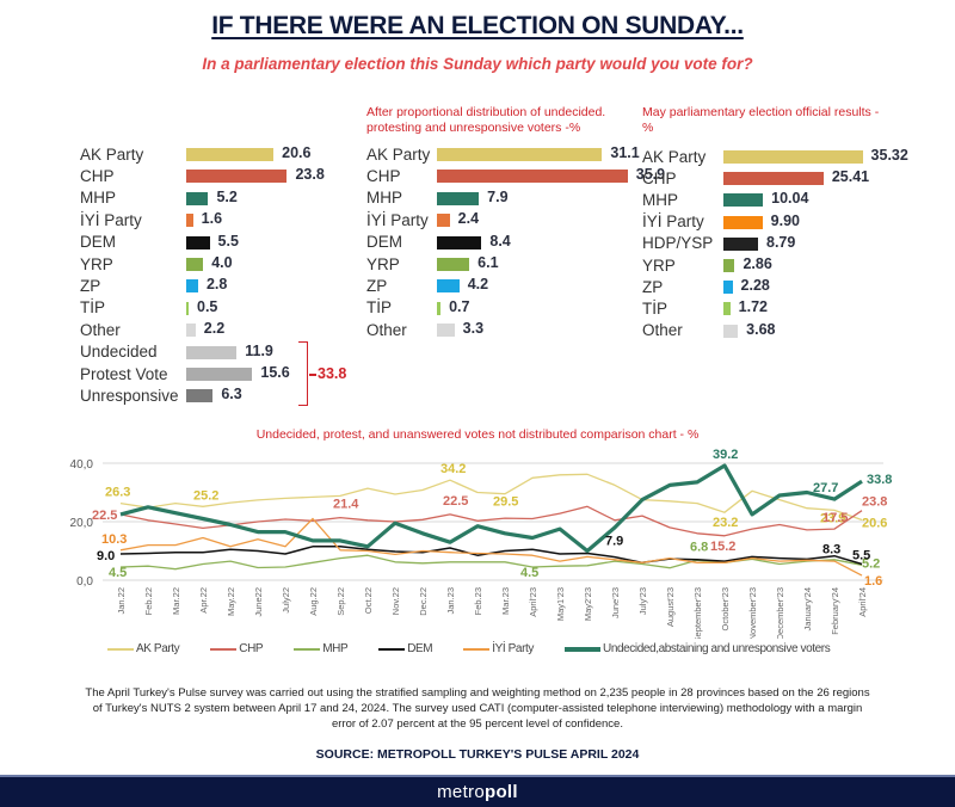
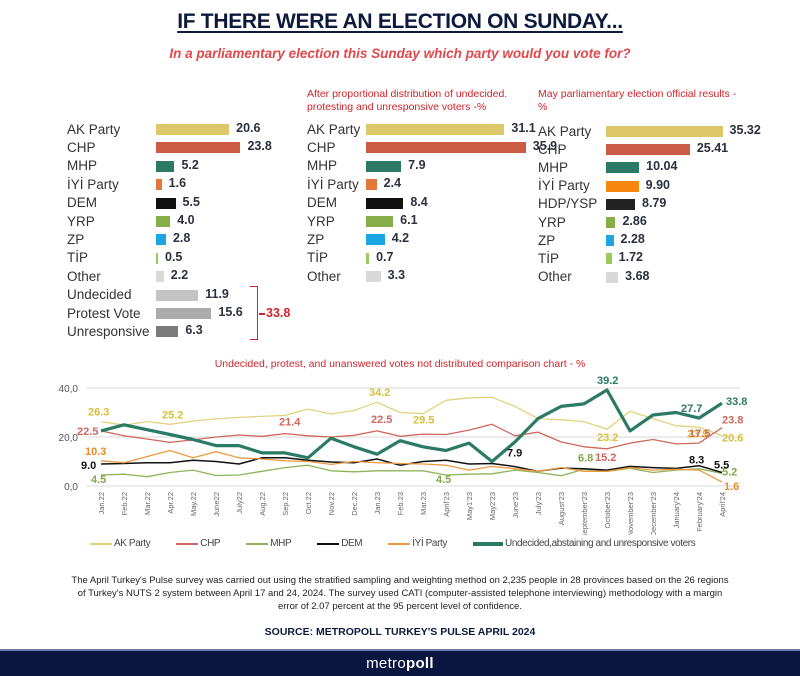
İYİ Party/Feb.22: 12 -> 10
İYİ Party/Aug.22: 21 -> 11
